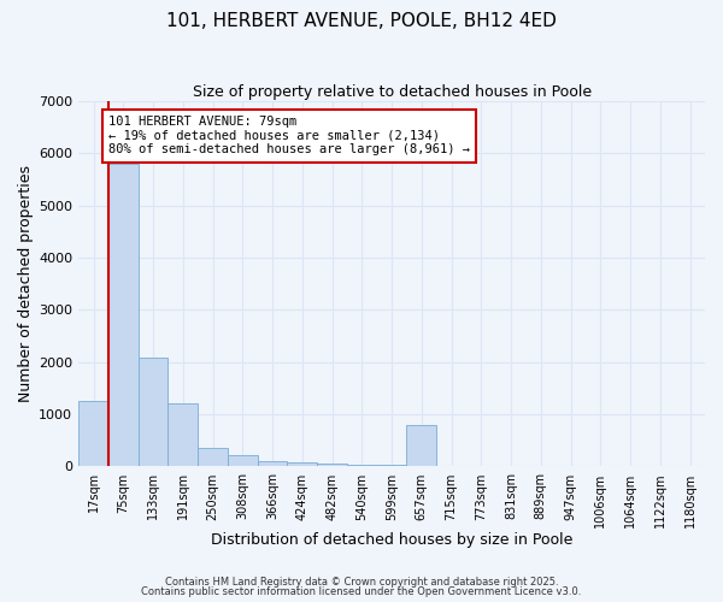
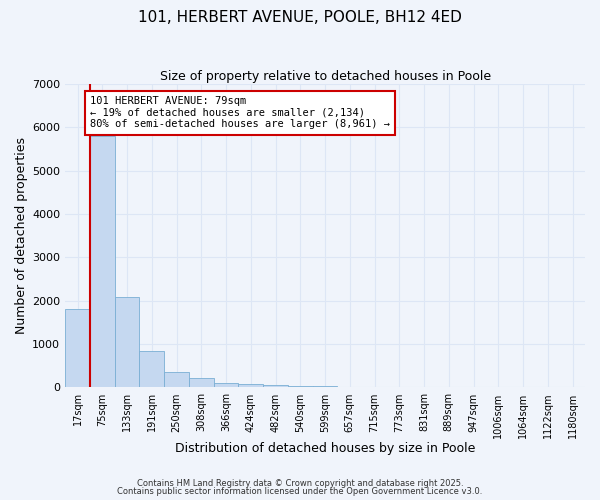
17sqm: 1250 -> 1800
191sqm: 1200 -> 840
657sqm: 800 -> 10
